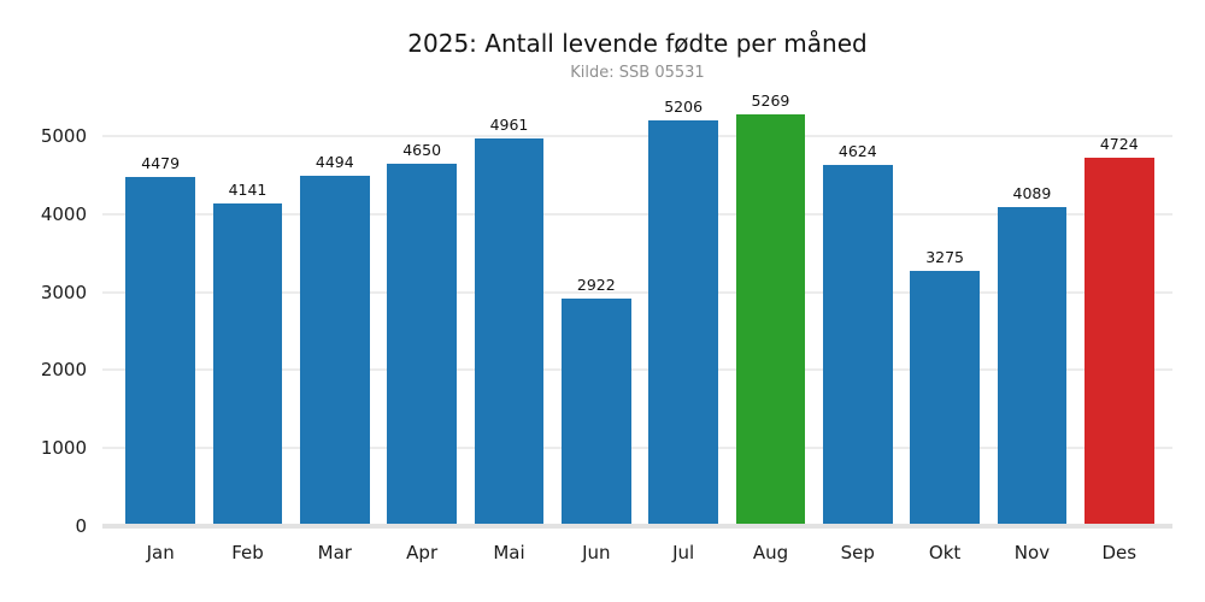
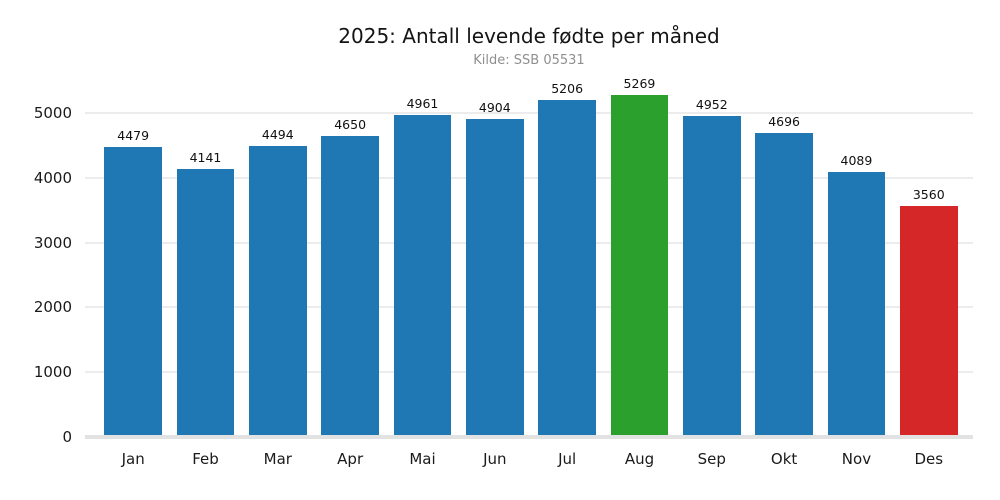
Jun: 2922 -> 4904
Sep: 4624 -> 4952
Okt: 3275 -> 4696
Des: 4724 -> 3560
